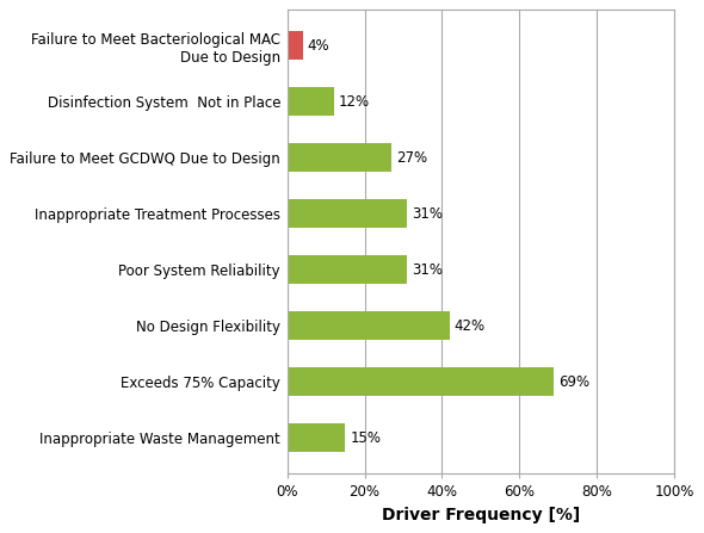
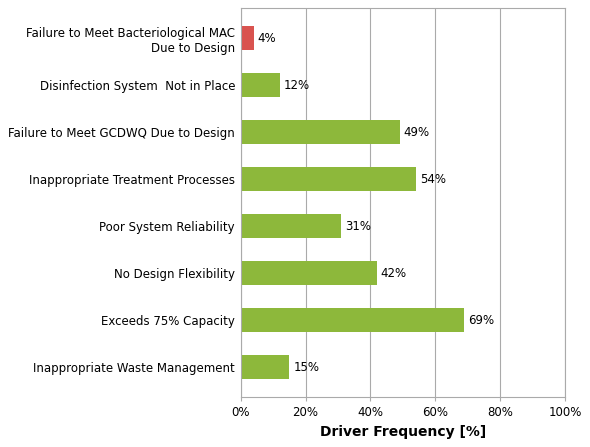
Failure to Meet GCDWQ Due to Design: 27% -> 49%
Inappropriate Treatment Processes: 31% -> 54%
